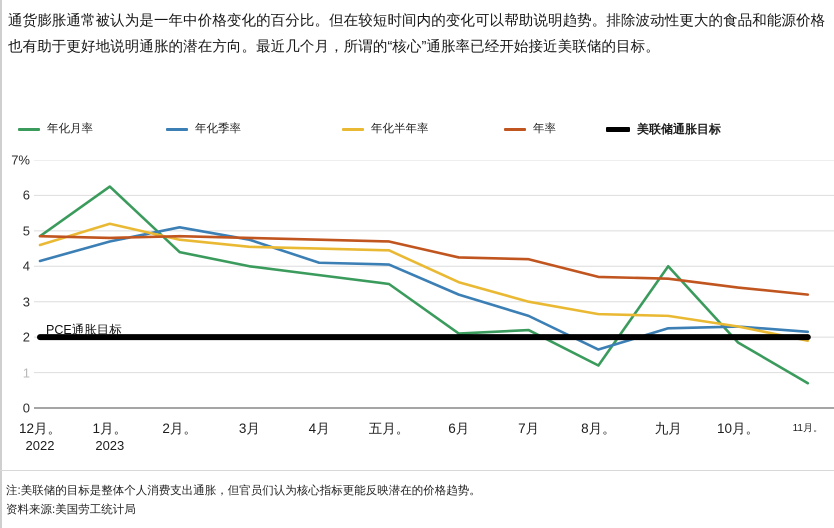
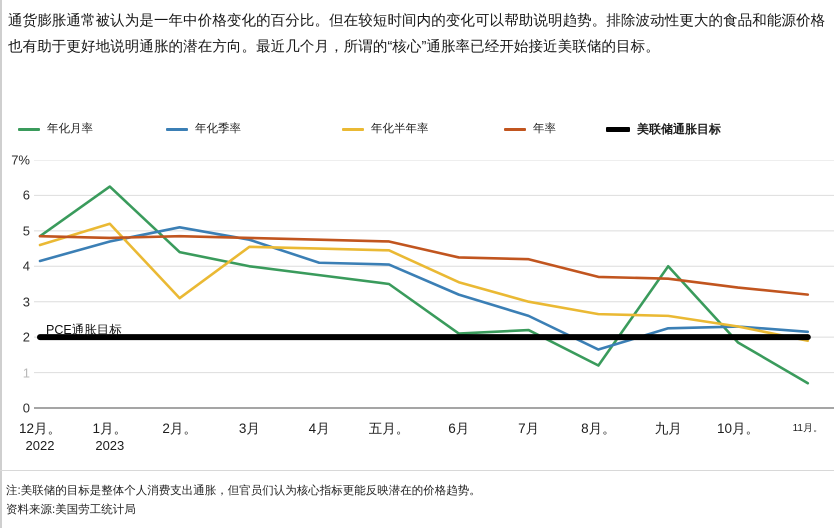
年化半年率/2月。: 4.8% -> 3.1%
